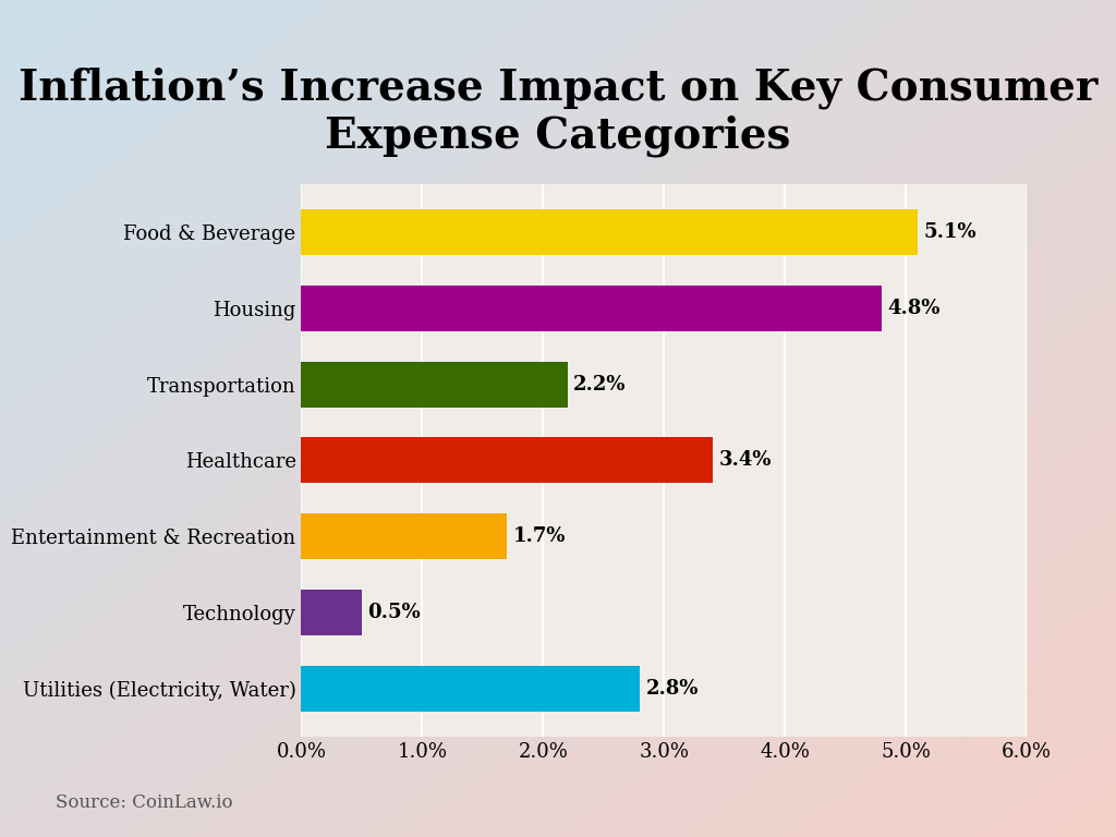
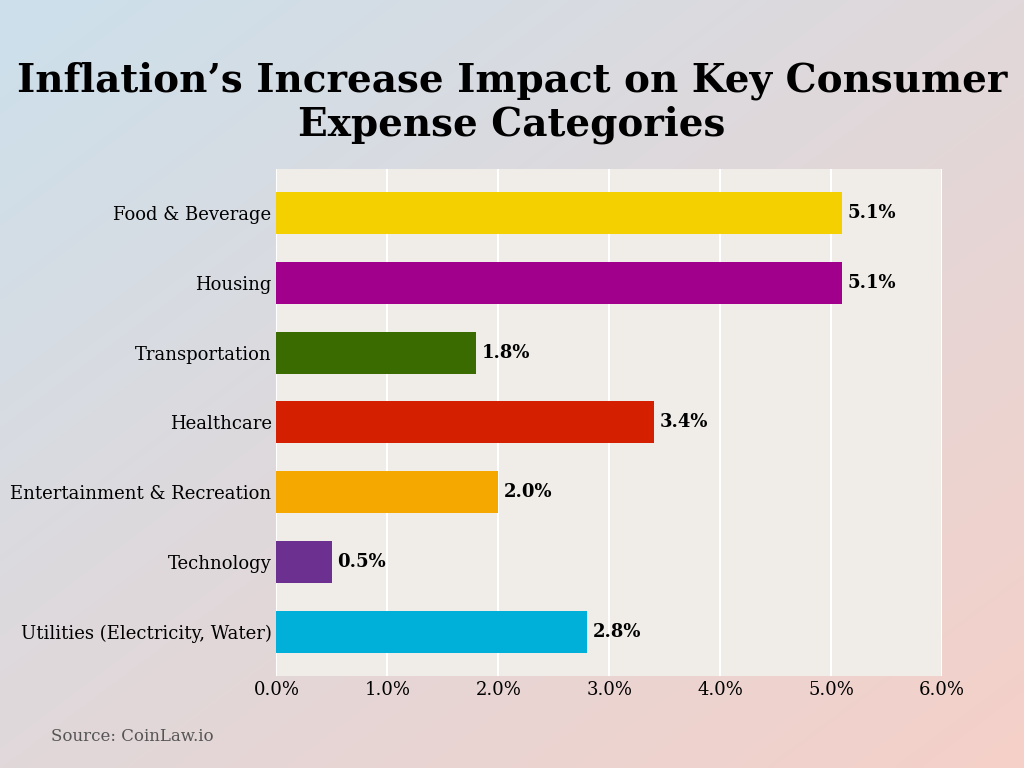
Housing: 4.8% -> 5.1%
Transportation: 2.2% -> 1.8%
Entertainment & Recreation: 1.7% -> 2.0%
